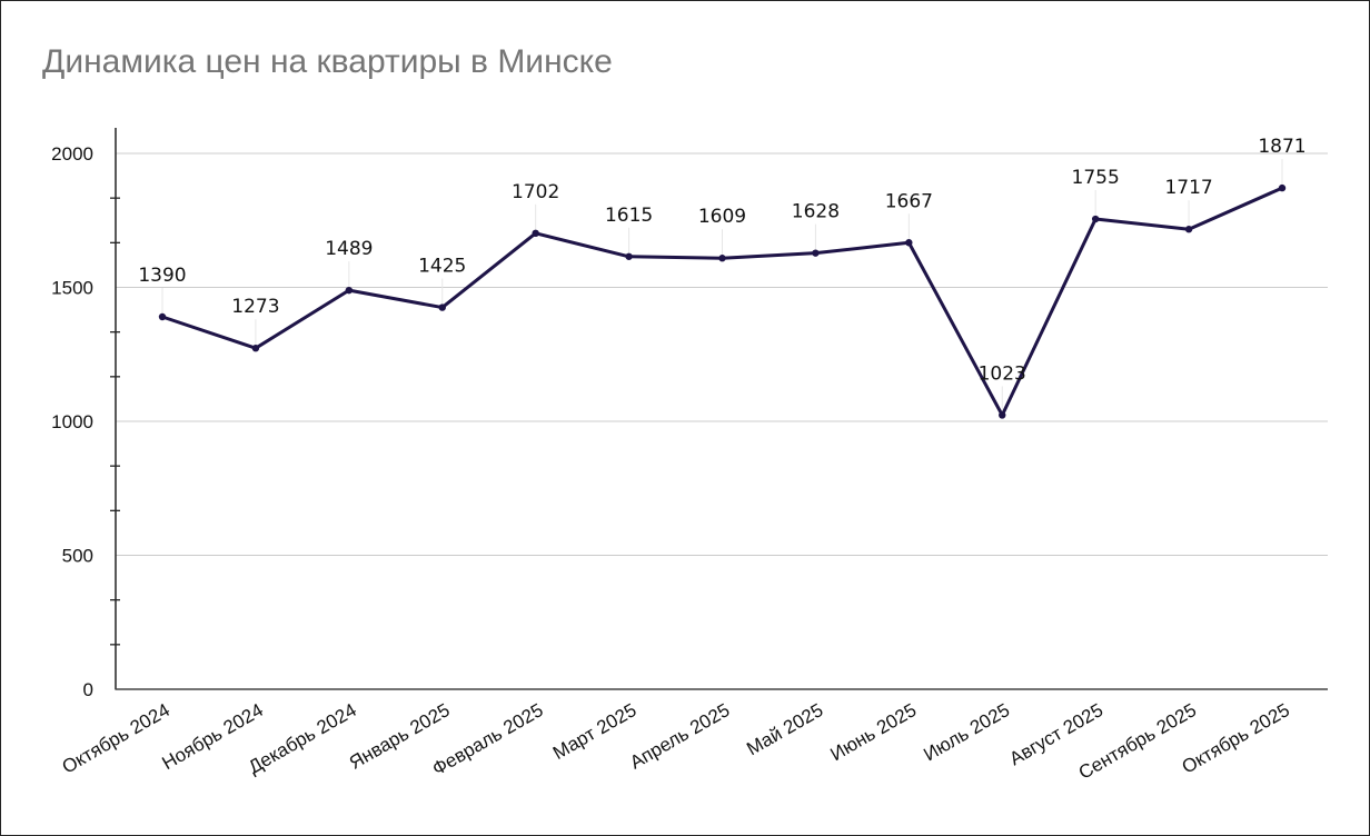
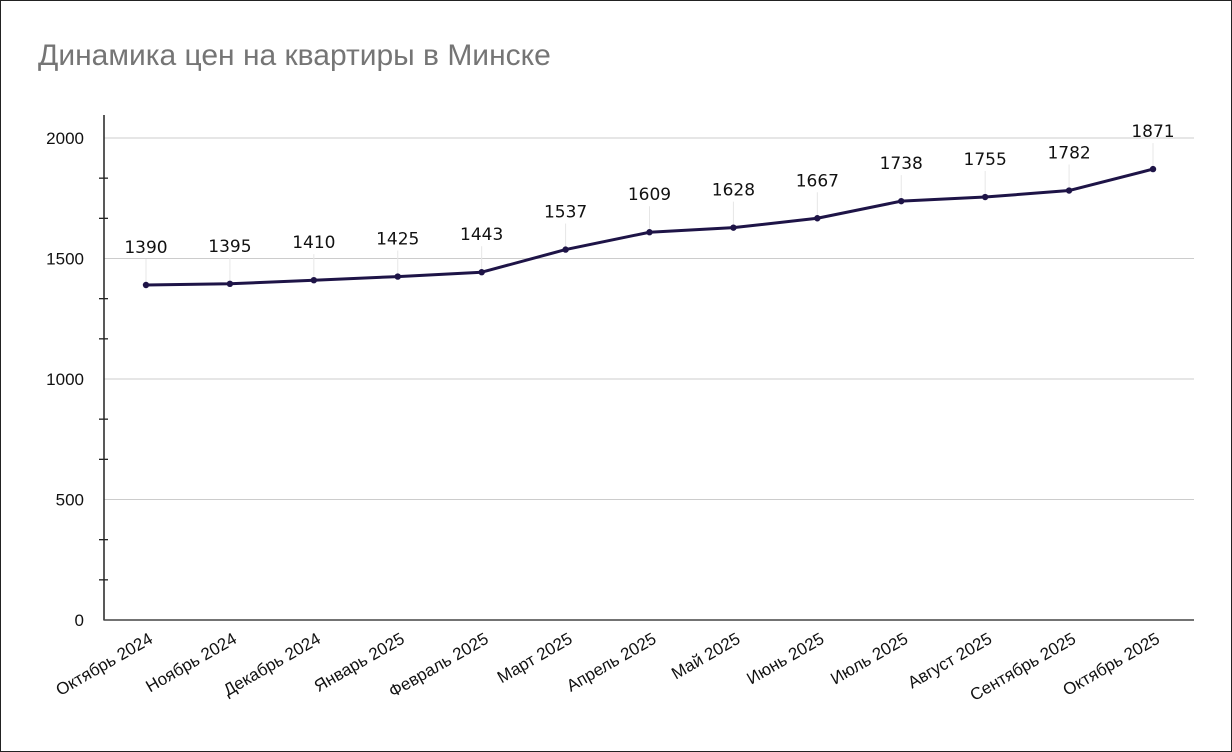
Ноябрь 2024: 1273 -> 1395
Декабрь 2024: 1489 -> 1410
Февраль 2025: 1702 -> 1443
Март 2025: 1615 -> 1537
Июль 2025: 1023 -> 1738
Сентябрь 2025: 1717 -> 1782
